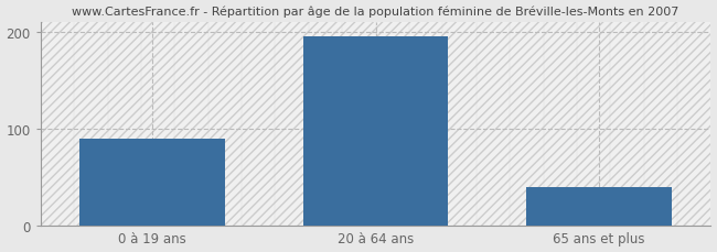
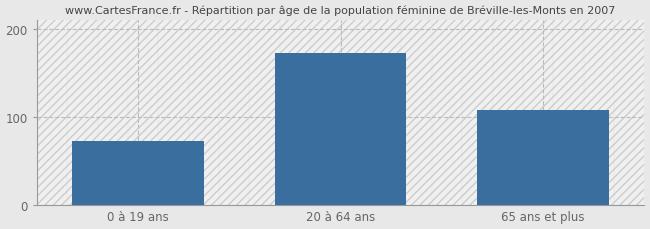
0 à 19 ans: 90 -> 72
20 à 64 ans: 195 -> 172
65 ans et plus: 40 -> 108
